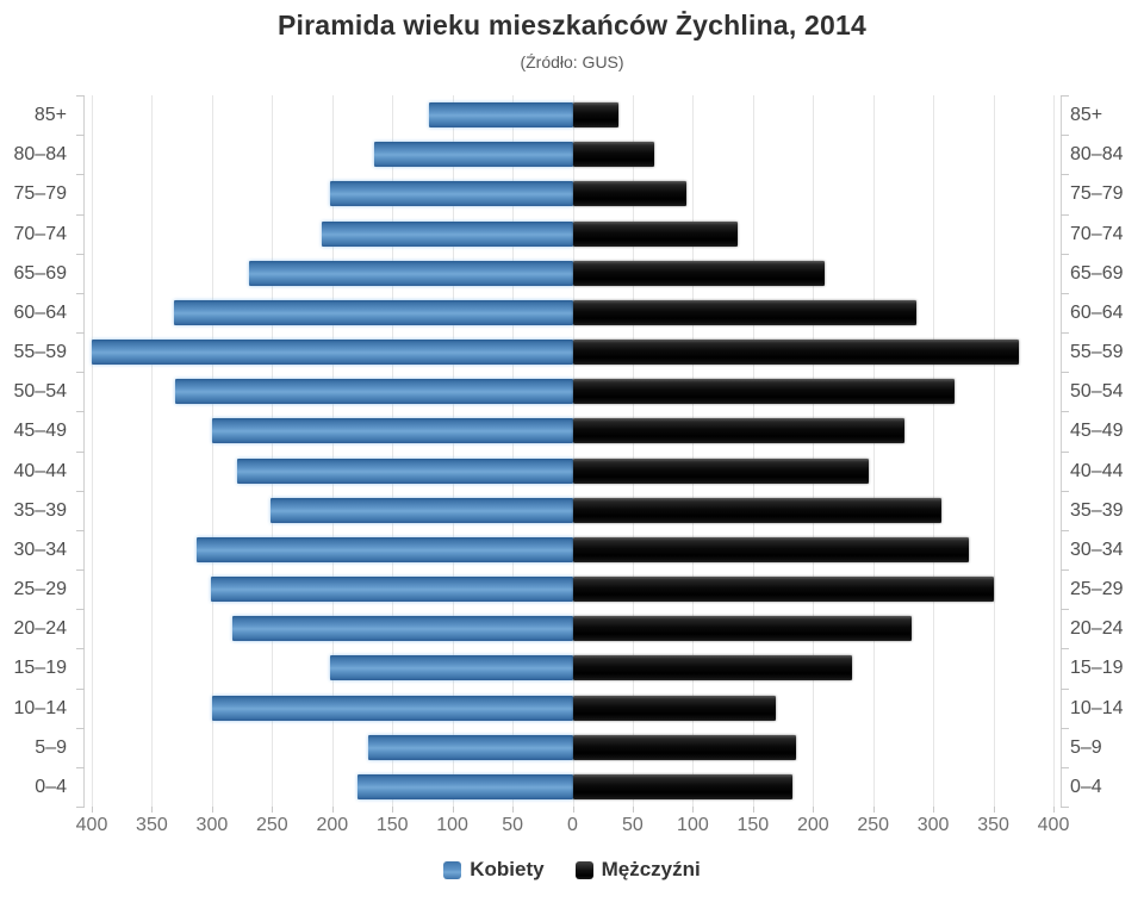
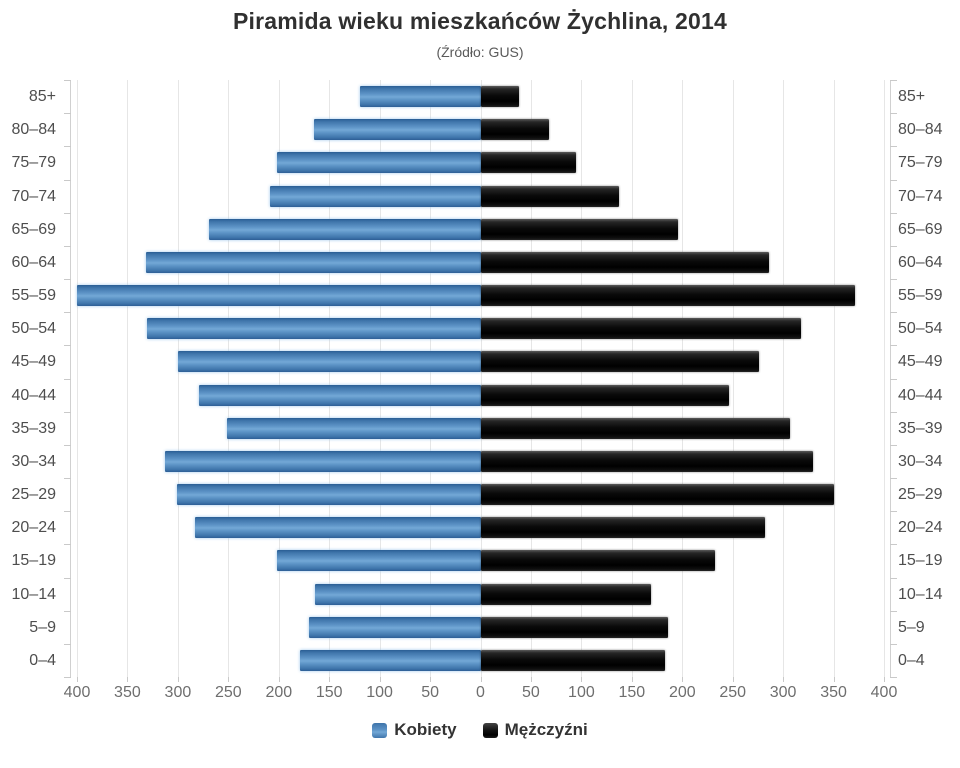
Mężczyźni/65–69: 210 -> 200
Kobiety/10–14: 300 -> 160
